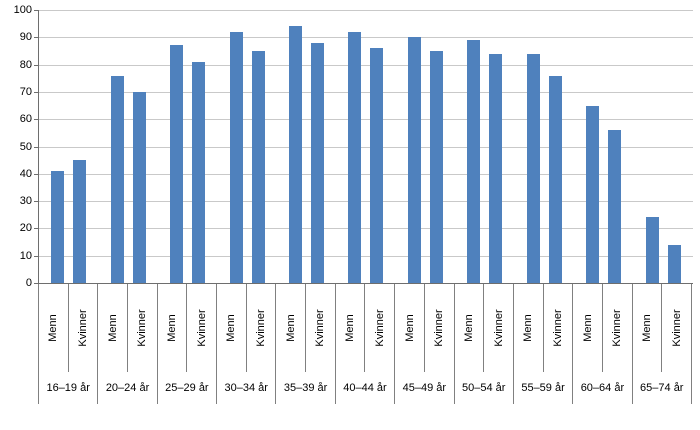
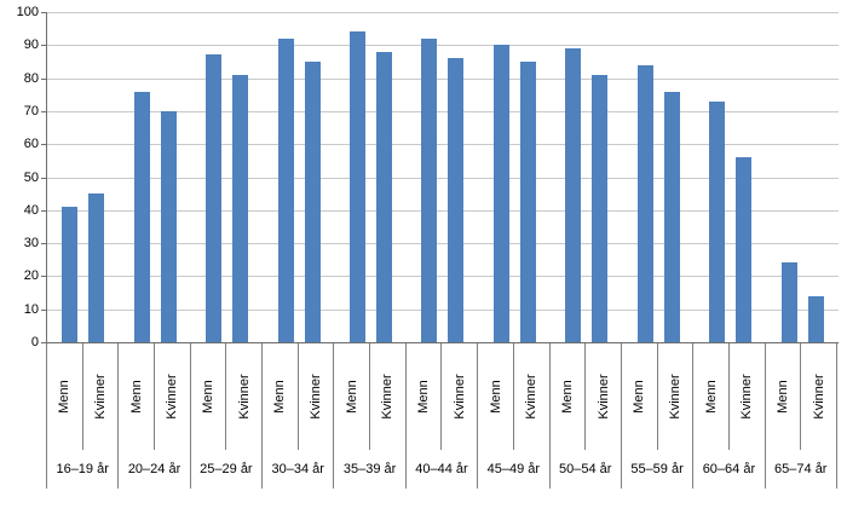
Kvinner/50–54 år: 84 -> 81
Menn/60–64 år: 65 -> 73
